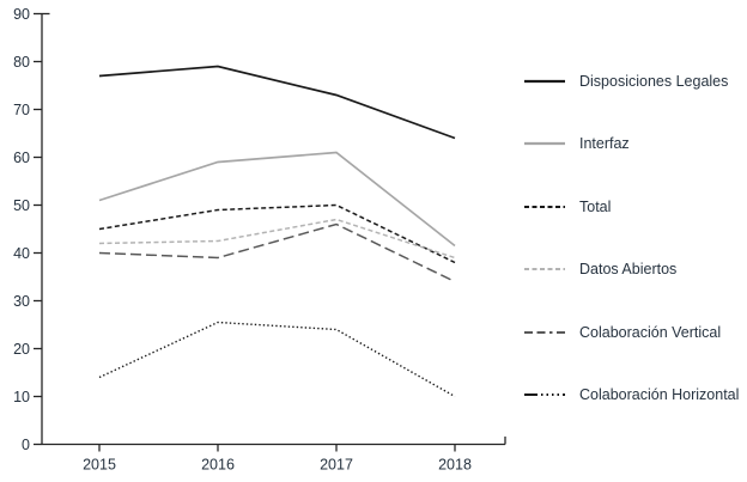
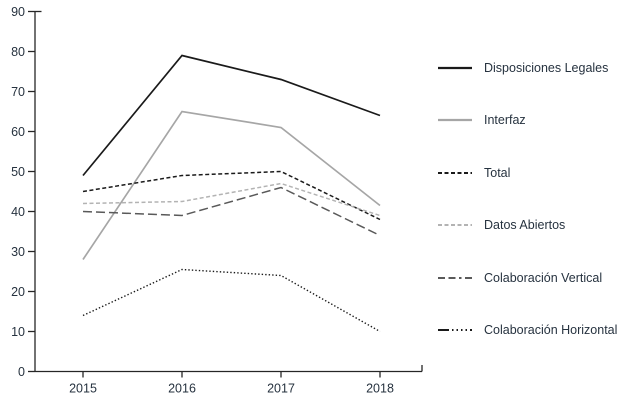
Disposiciones Legales/2015: 77 -> 49
Interfaz/2015: 51 -> 28
Interfaz/2016: 59 -> 65
